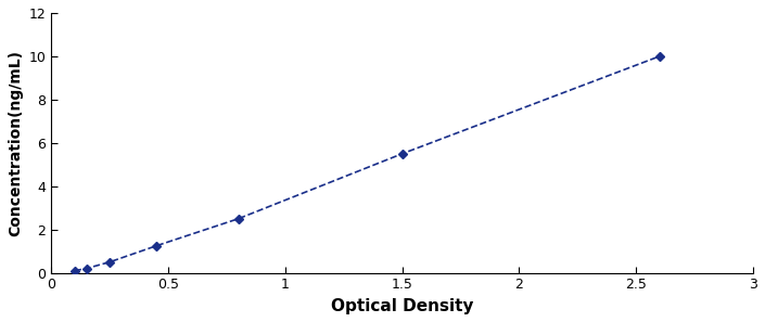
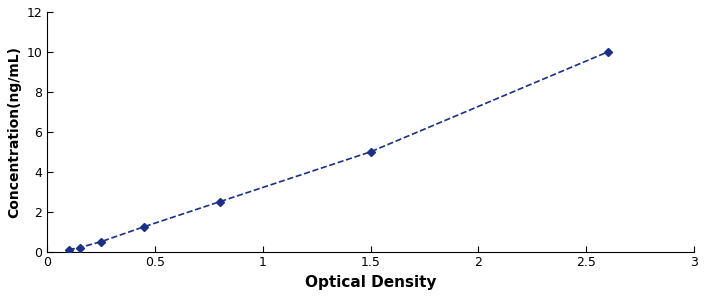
1.5: 5.5 -> 5.0
